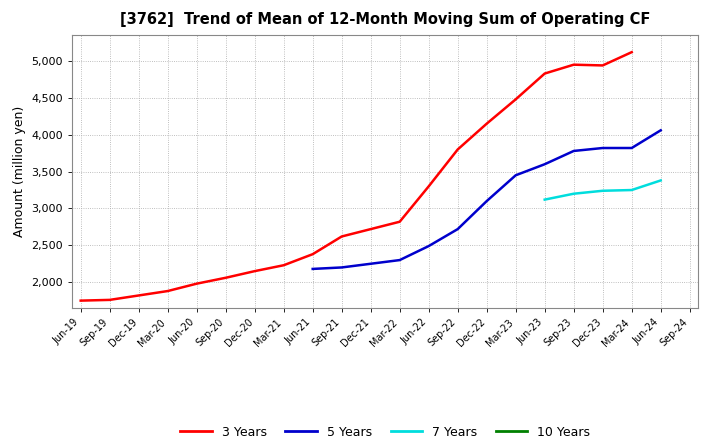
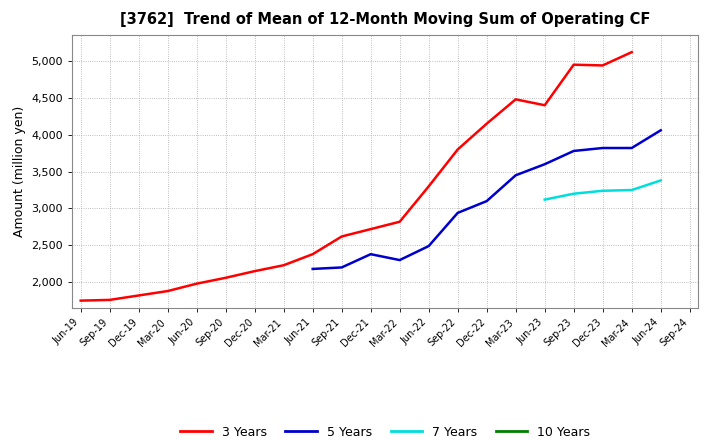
5 Years/Dec-21: 2,250 -> 2,380
5 Years/Sep-22: 2,720 -> 2,940
3 Years/Jun-23: 4,830 -> 4,400
